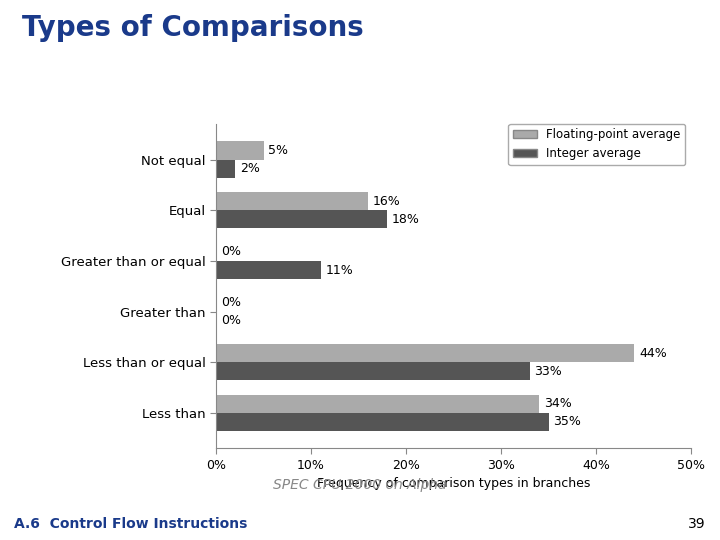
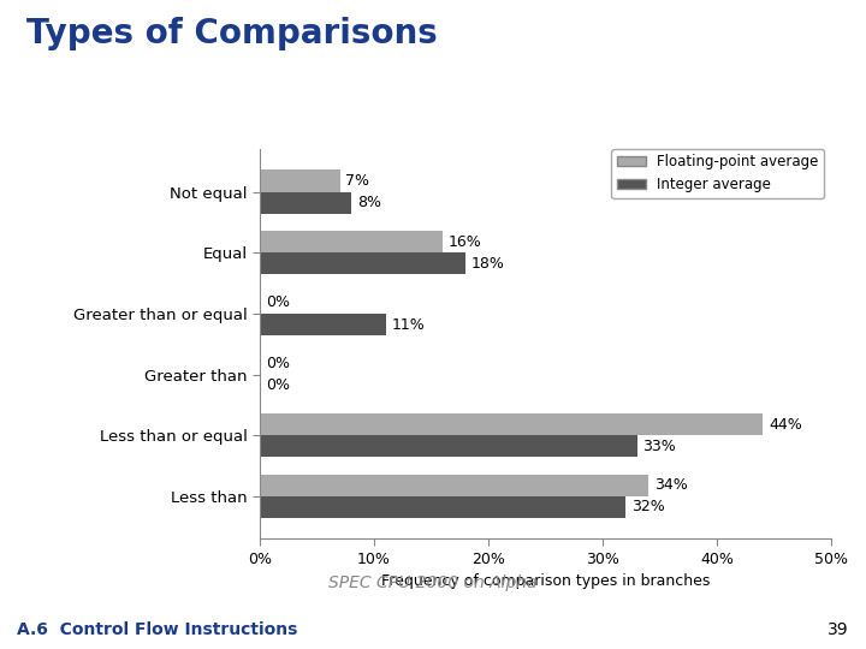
Floating-point average/Not equal: 5% -> 7%
Integer average/Not equal: 2% -> 8%
Integer average/Less than: 35% -> 32%
